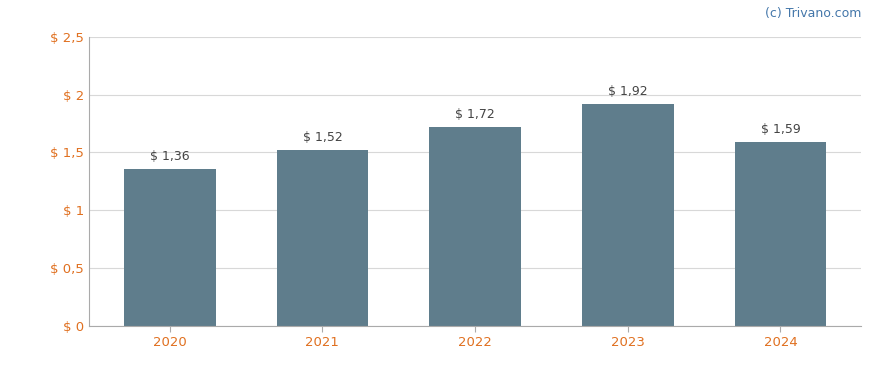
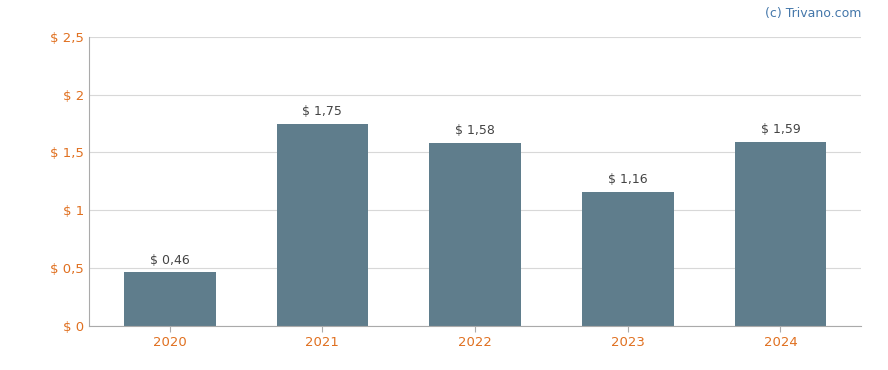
2020: 1,36 -> 0,46
2021: 1,52 -> 1,75
2022: 1,72 -> 1,58
2023: 1,92 -> 1,16
